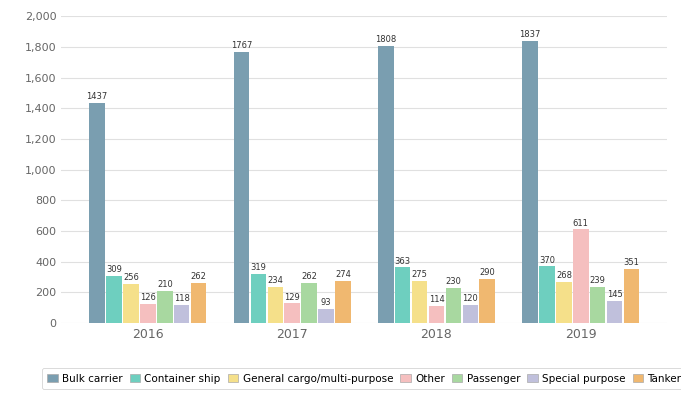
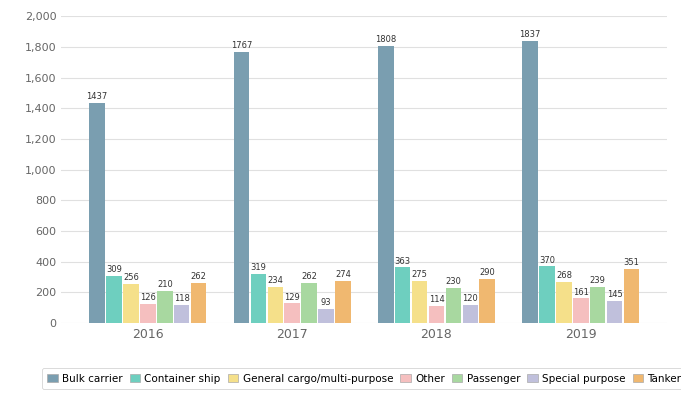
Other/2019: 611 -> 161
